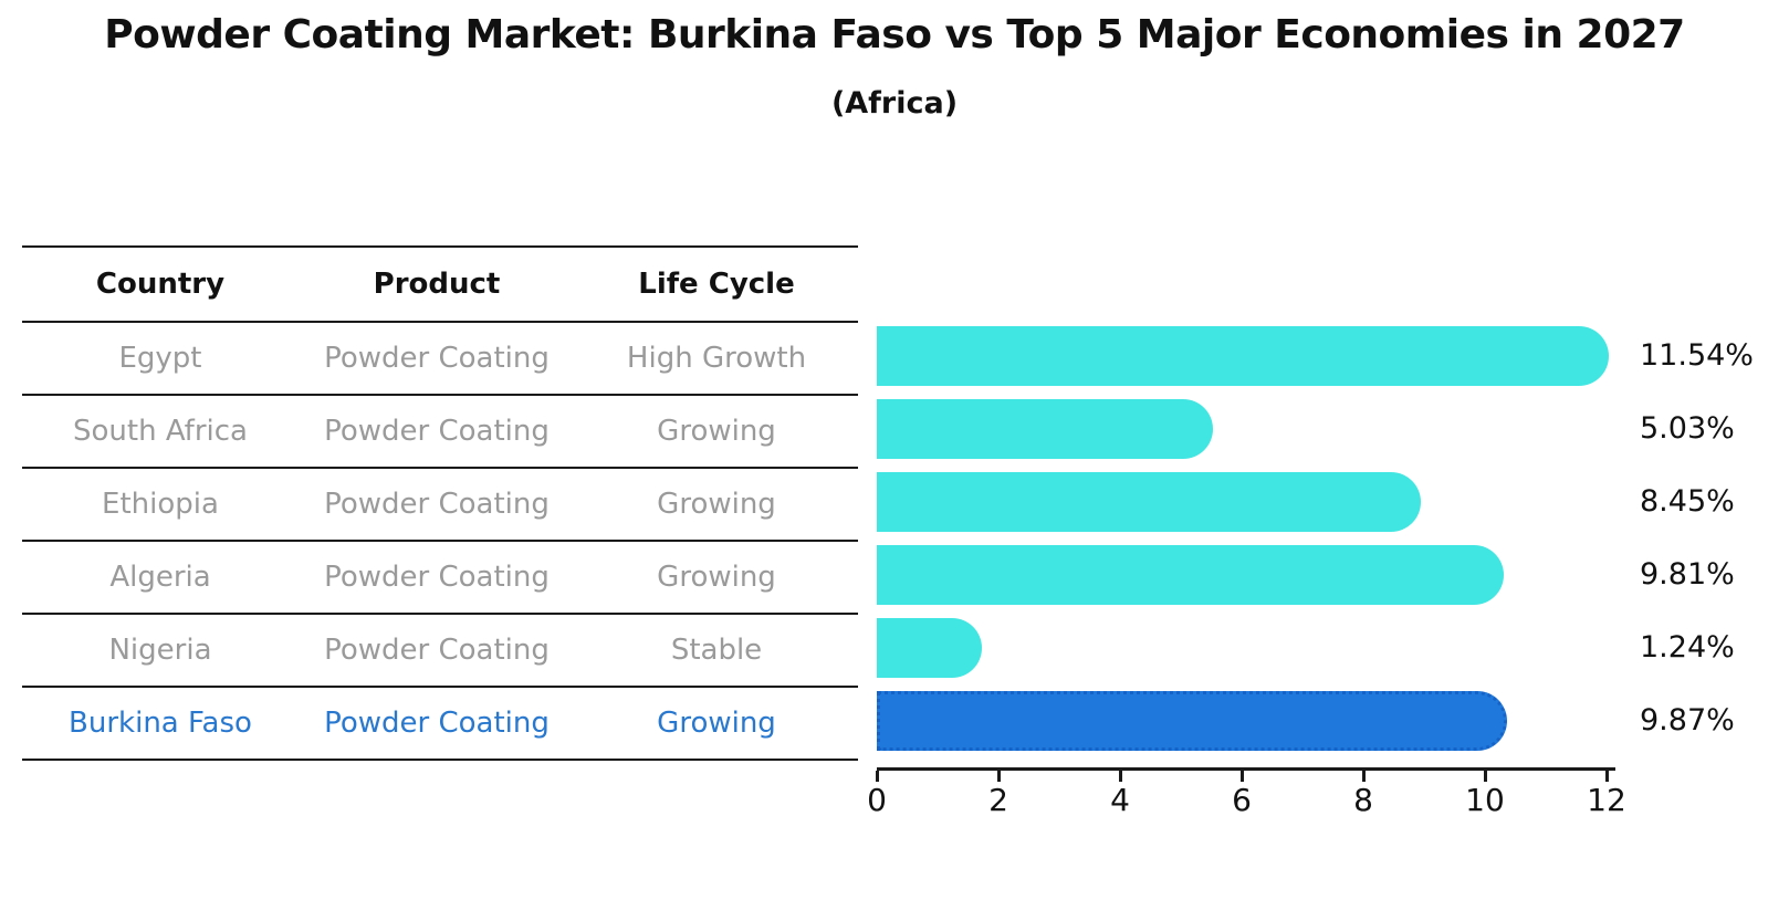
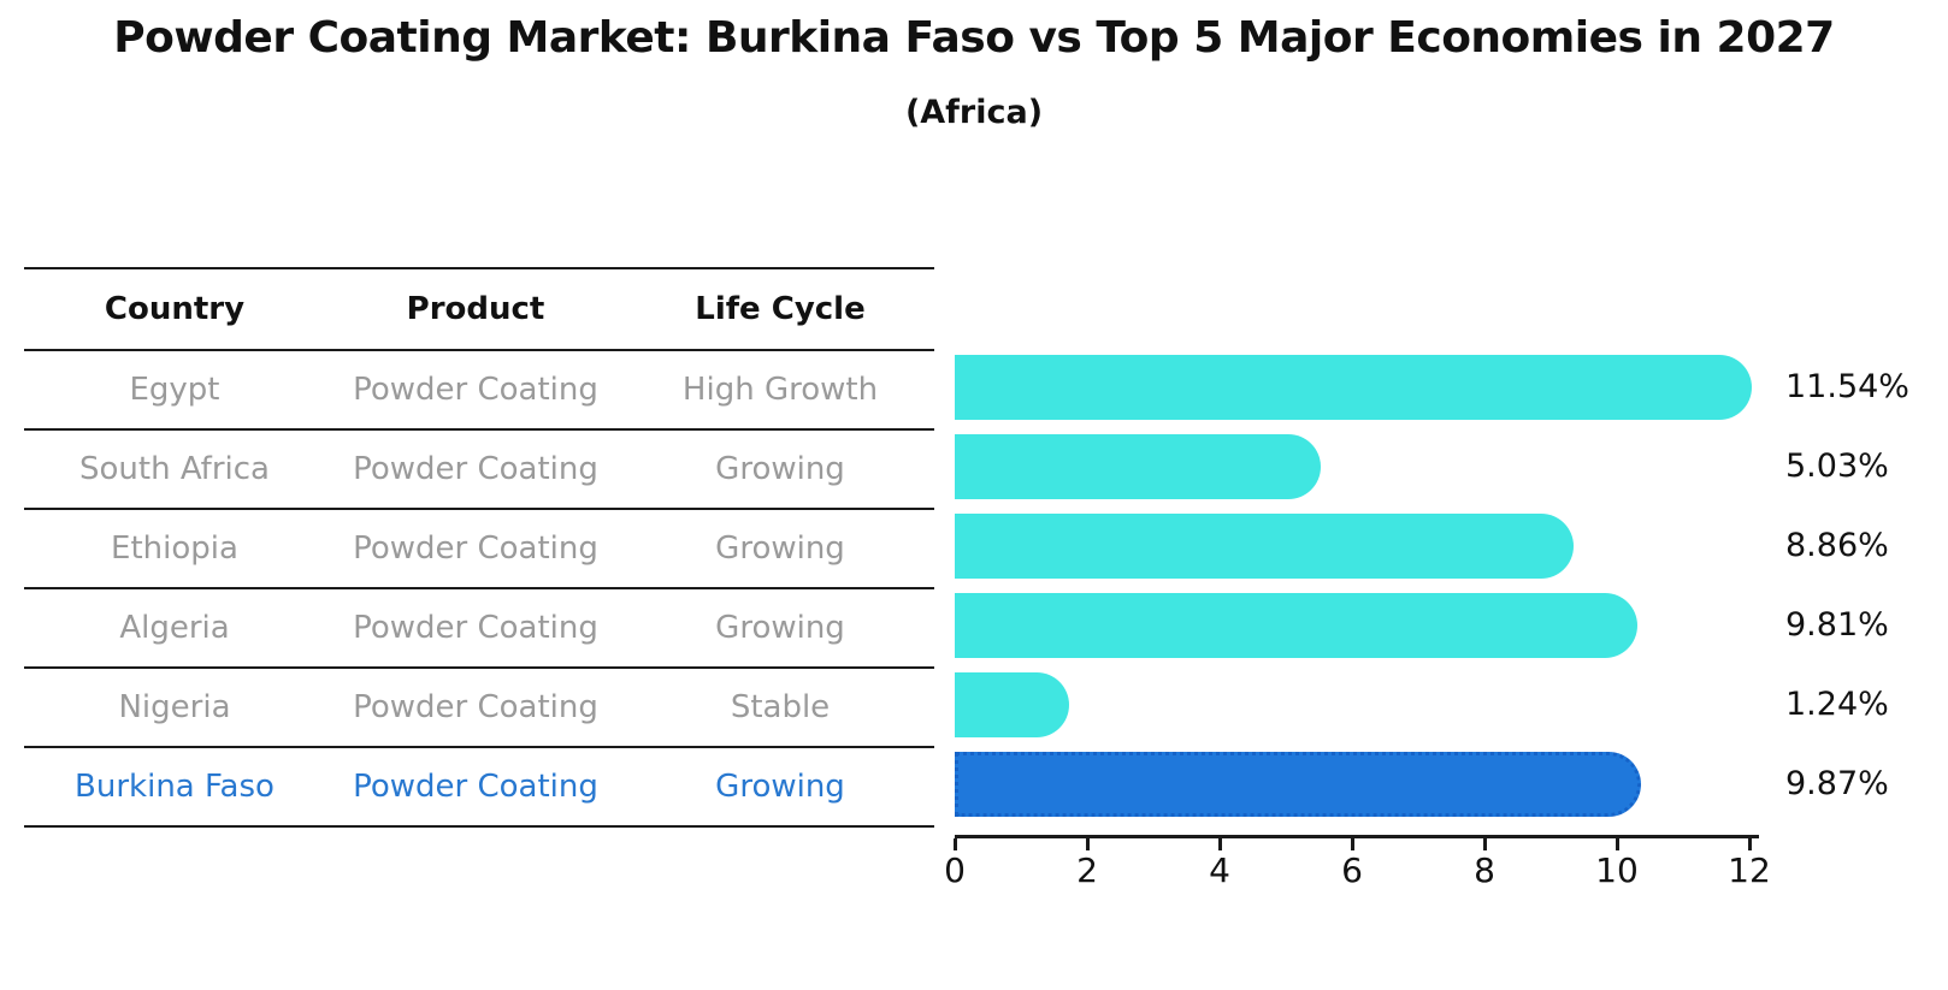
Ethiopia: 8.45% -> 8.86%
